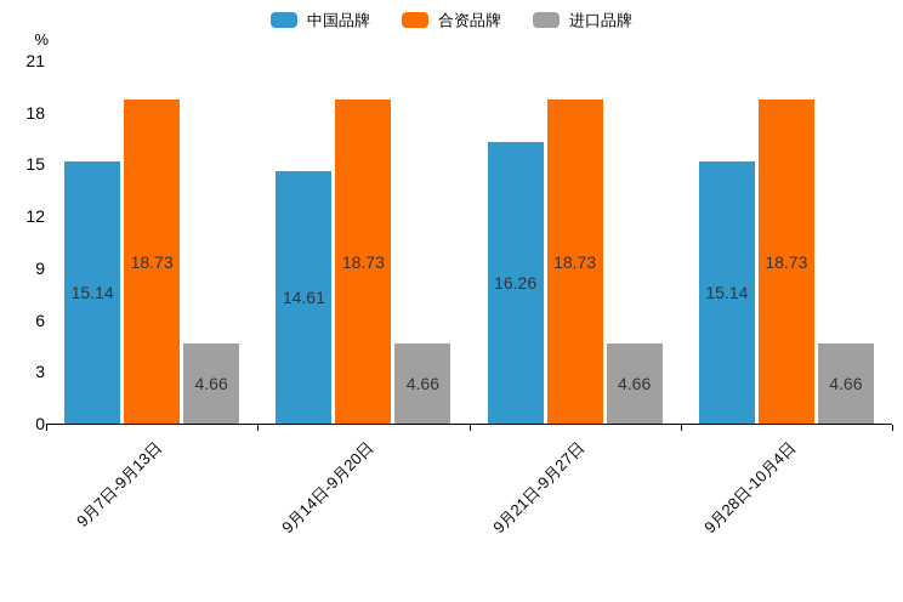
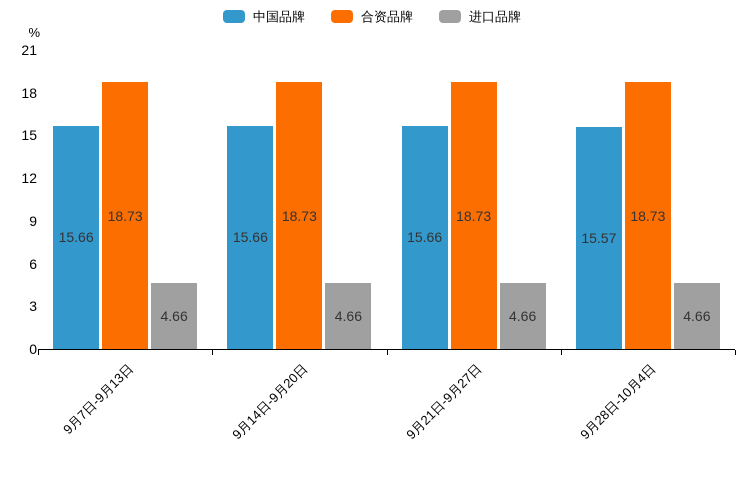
中国品牌/9月7日-9月13日: 15.14 -> 15.66
中国品牌/9月14日-9月20日: 14.61 -> 15.66
中国品牌/9月21日-9月27日: 16.26 -> 15.66
中国品牌/9月28日-10月4日: 15.14 -> 15.57
